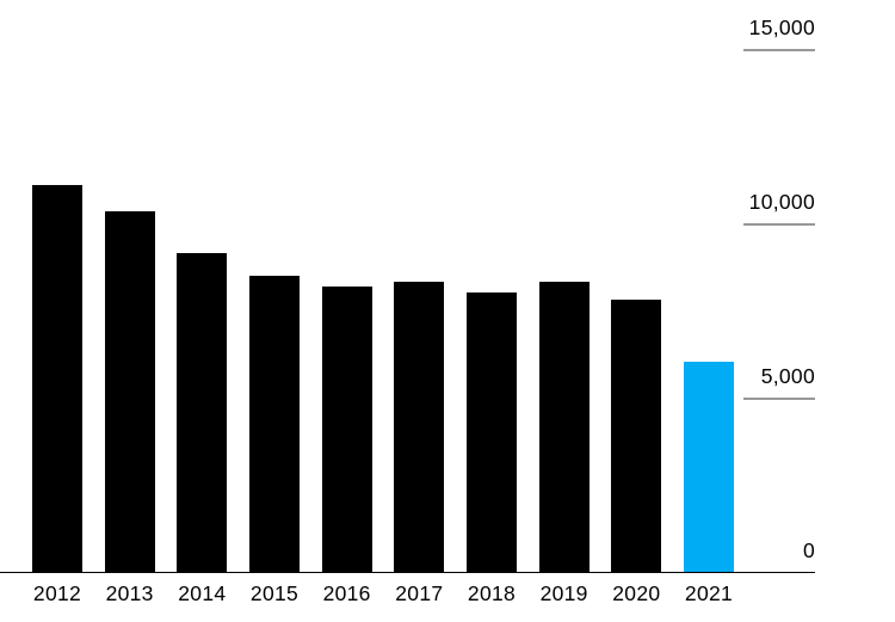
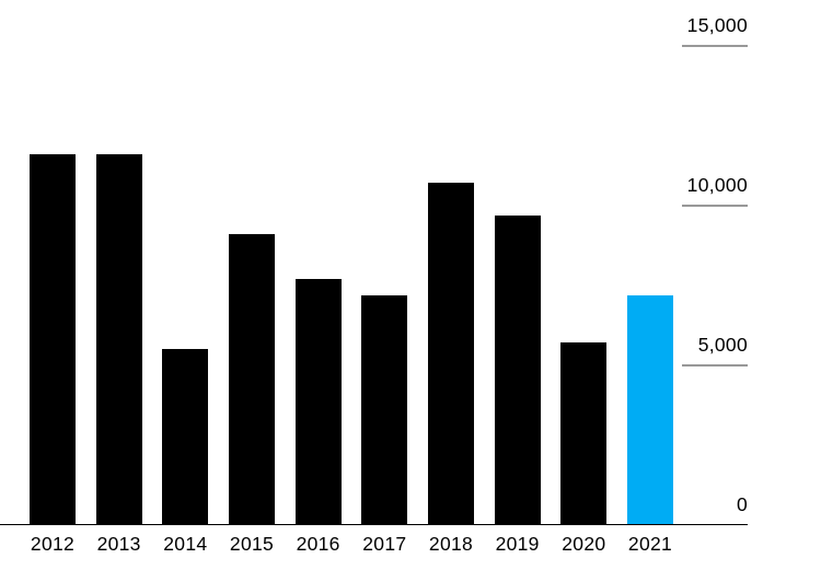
2012: 11100 -> 11600
2013: 10400 -> 11600
2014: 9200 -> 5500
2015: 8500 -> 9100
2016: 8200 -> 7700
2017: 8300 -> 7200
2018: 8000 -> 10700
2019: 8300 -> 9700
2020: 7800 -> 5700
2021: 6000 -> 7200
